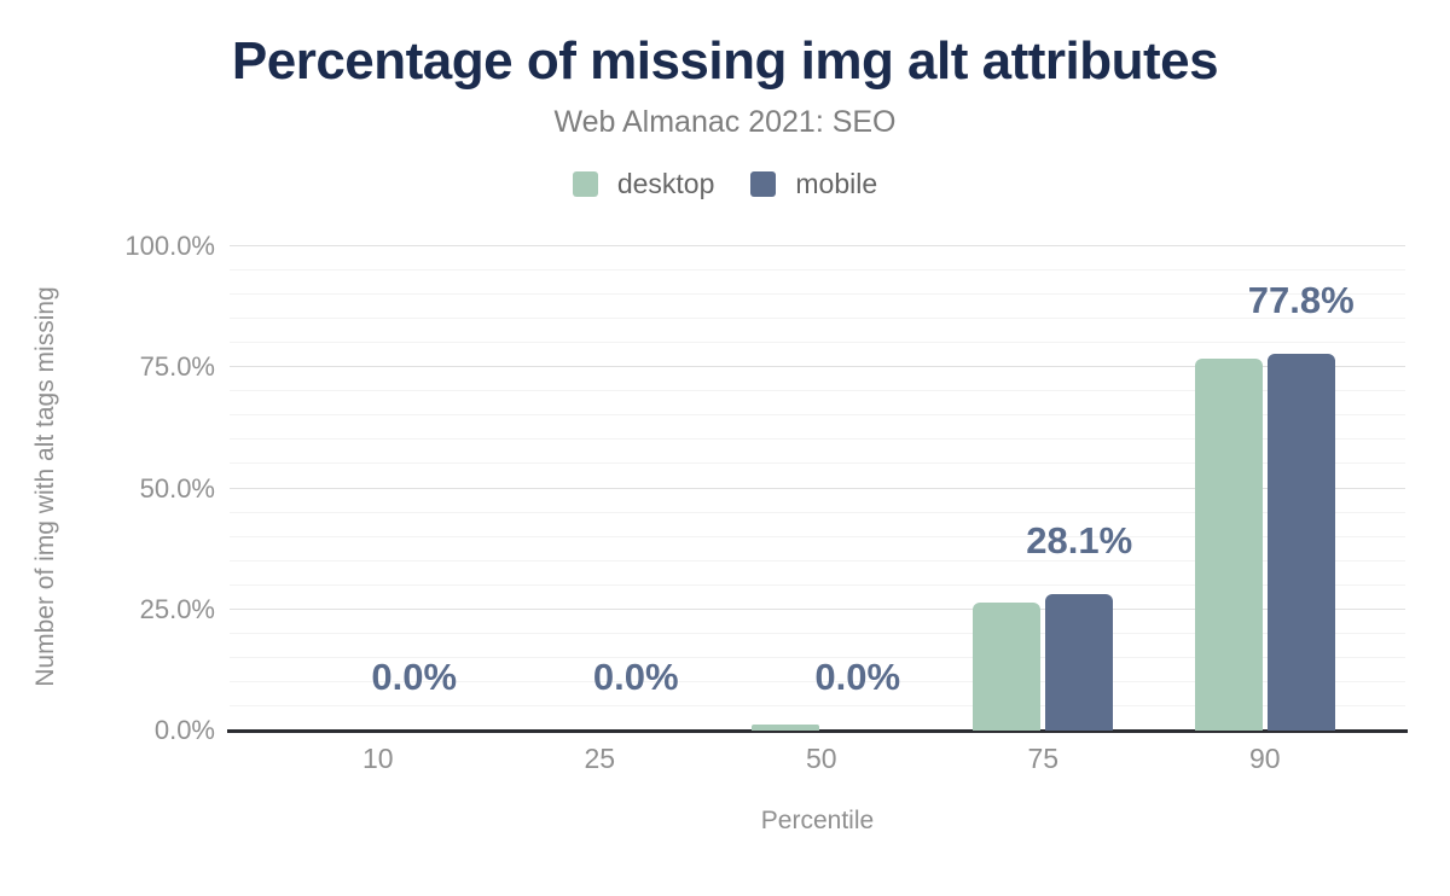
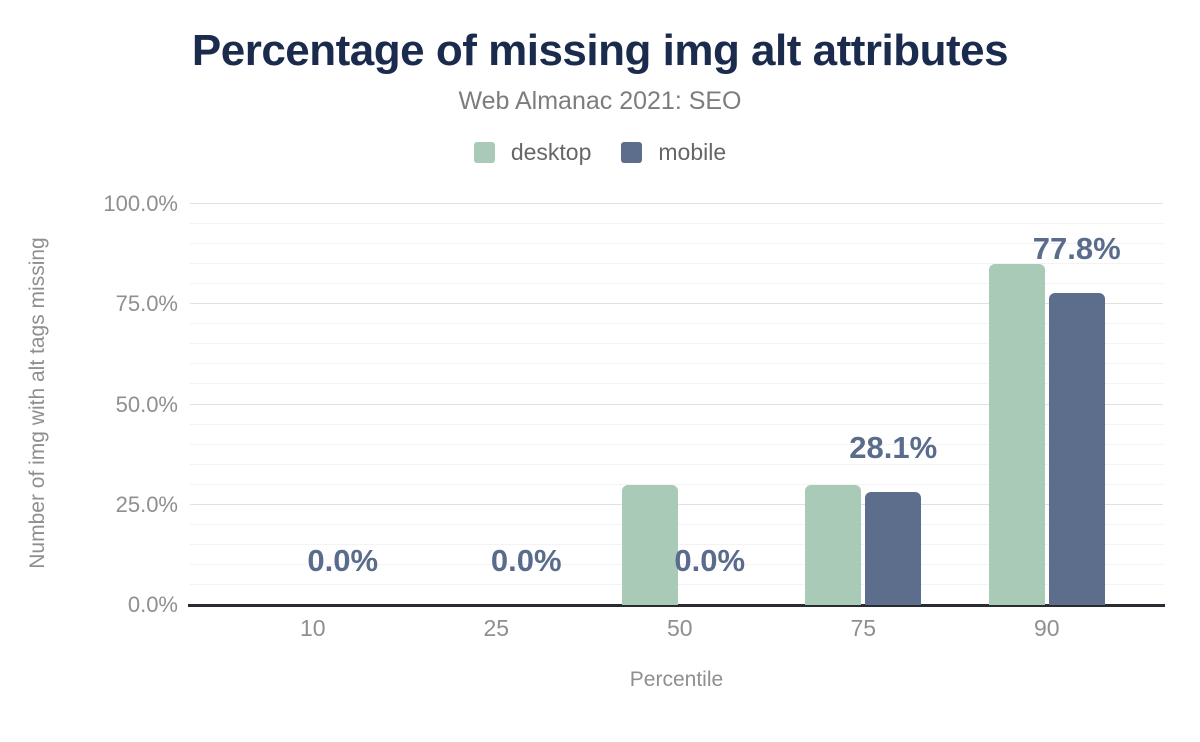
desktop/50: 1% -> 30%
desktop/75: 26% -> 30%
desktop/90: 77% -> 85%
